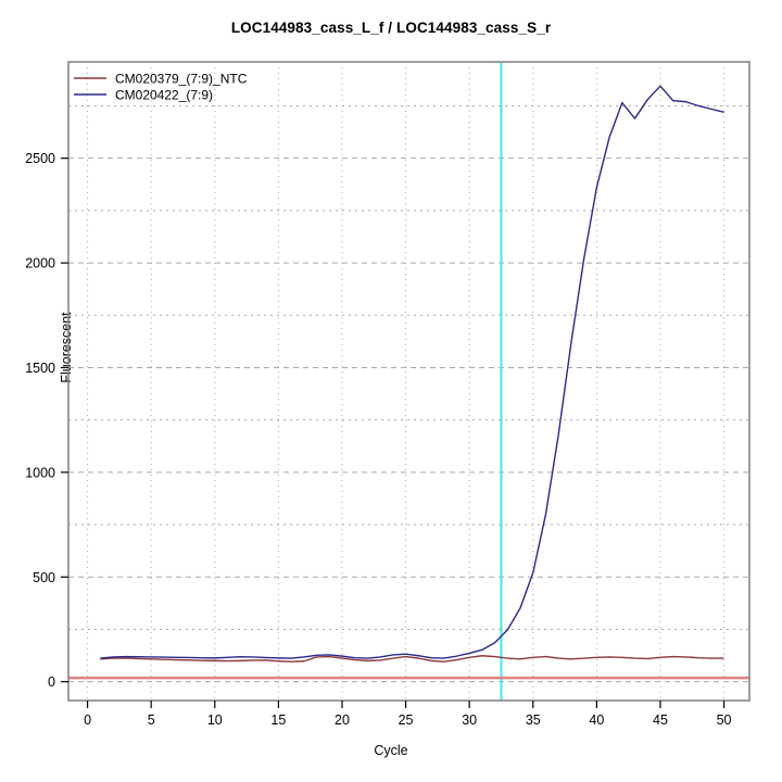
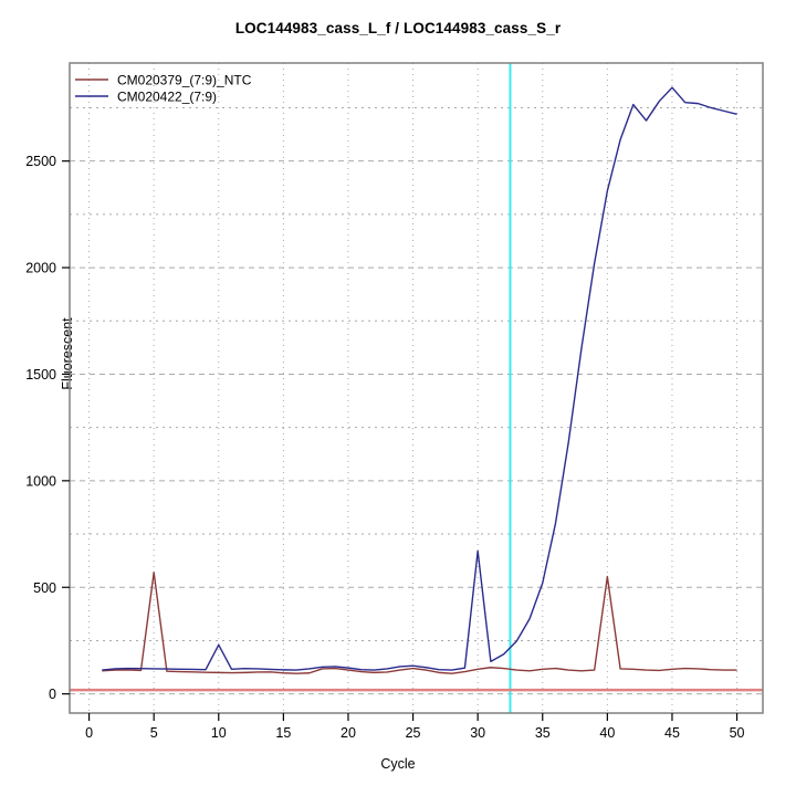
CM020379_(7:9)_NTC/5: 110 -> 570
CM020422_(7:9)/10: 110 -> 230
CM020422_(7:9)/30: 140 -> 670
CM020379_(7:9)_NTC/40: 120 -> 550
